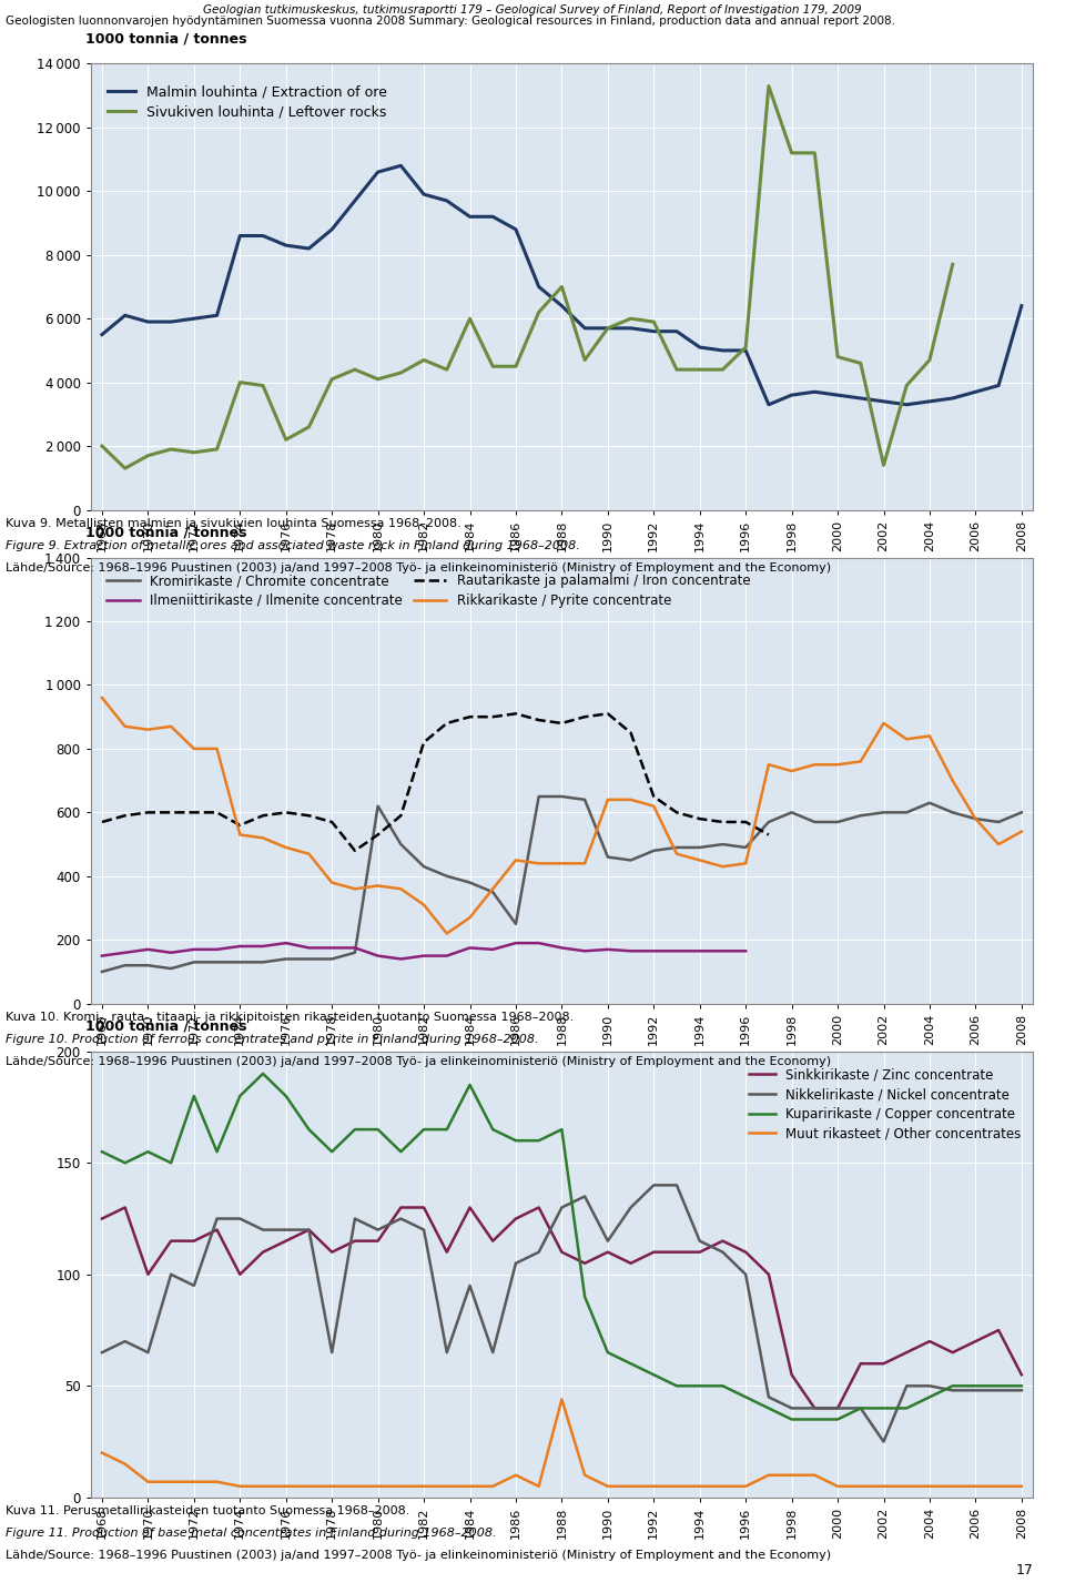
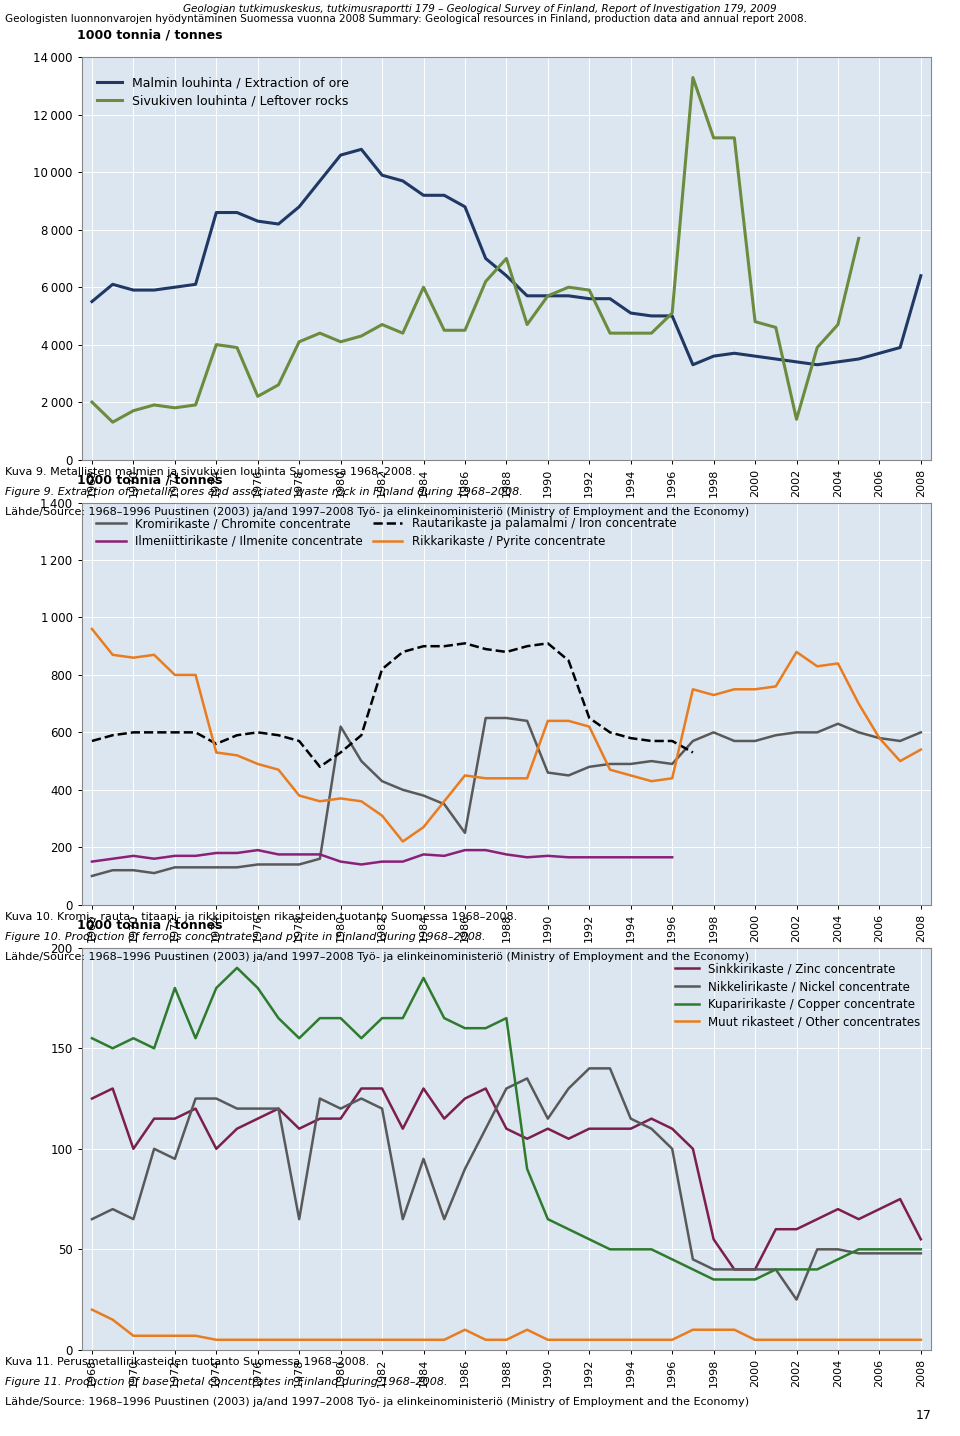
Nikkelirikaste / Nickel concentrate/1986: 105 -> 90
Muut rikasteet / Other concentrates/1988: 44 -> 5
